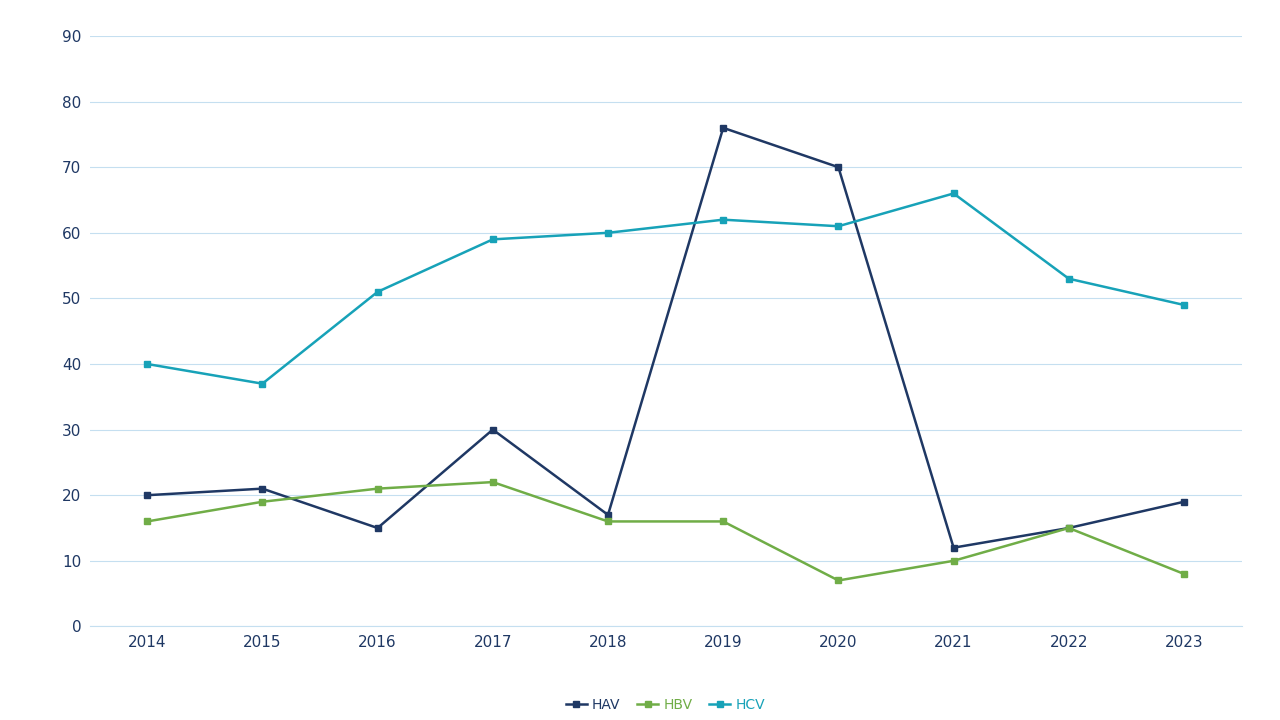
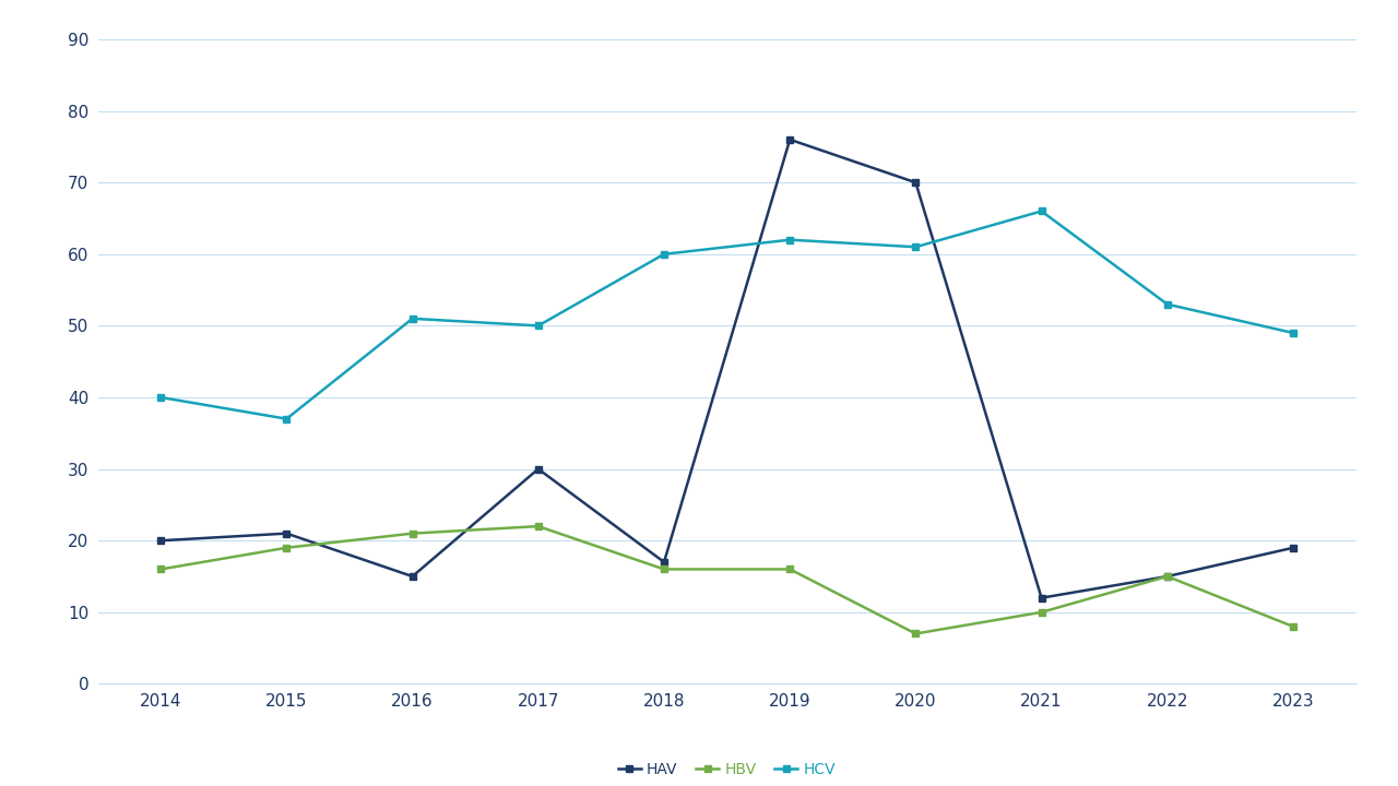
HCV/2017: 59 -> 50
